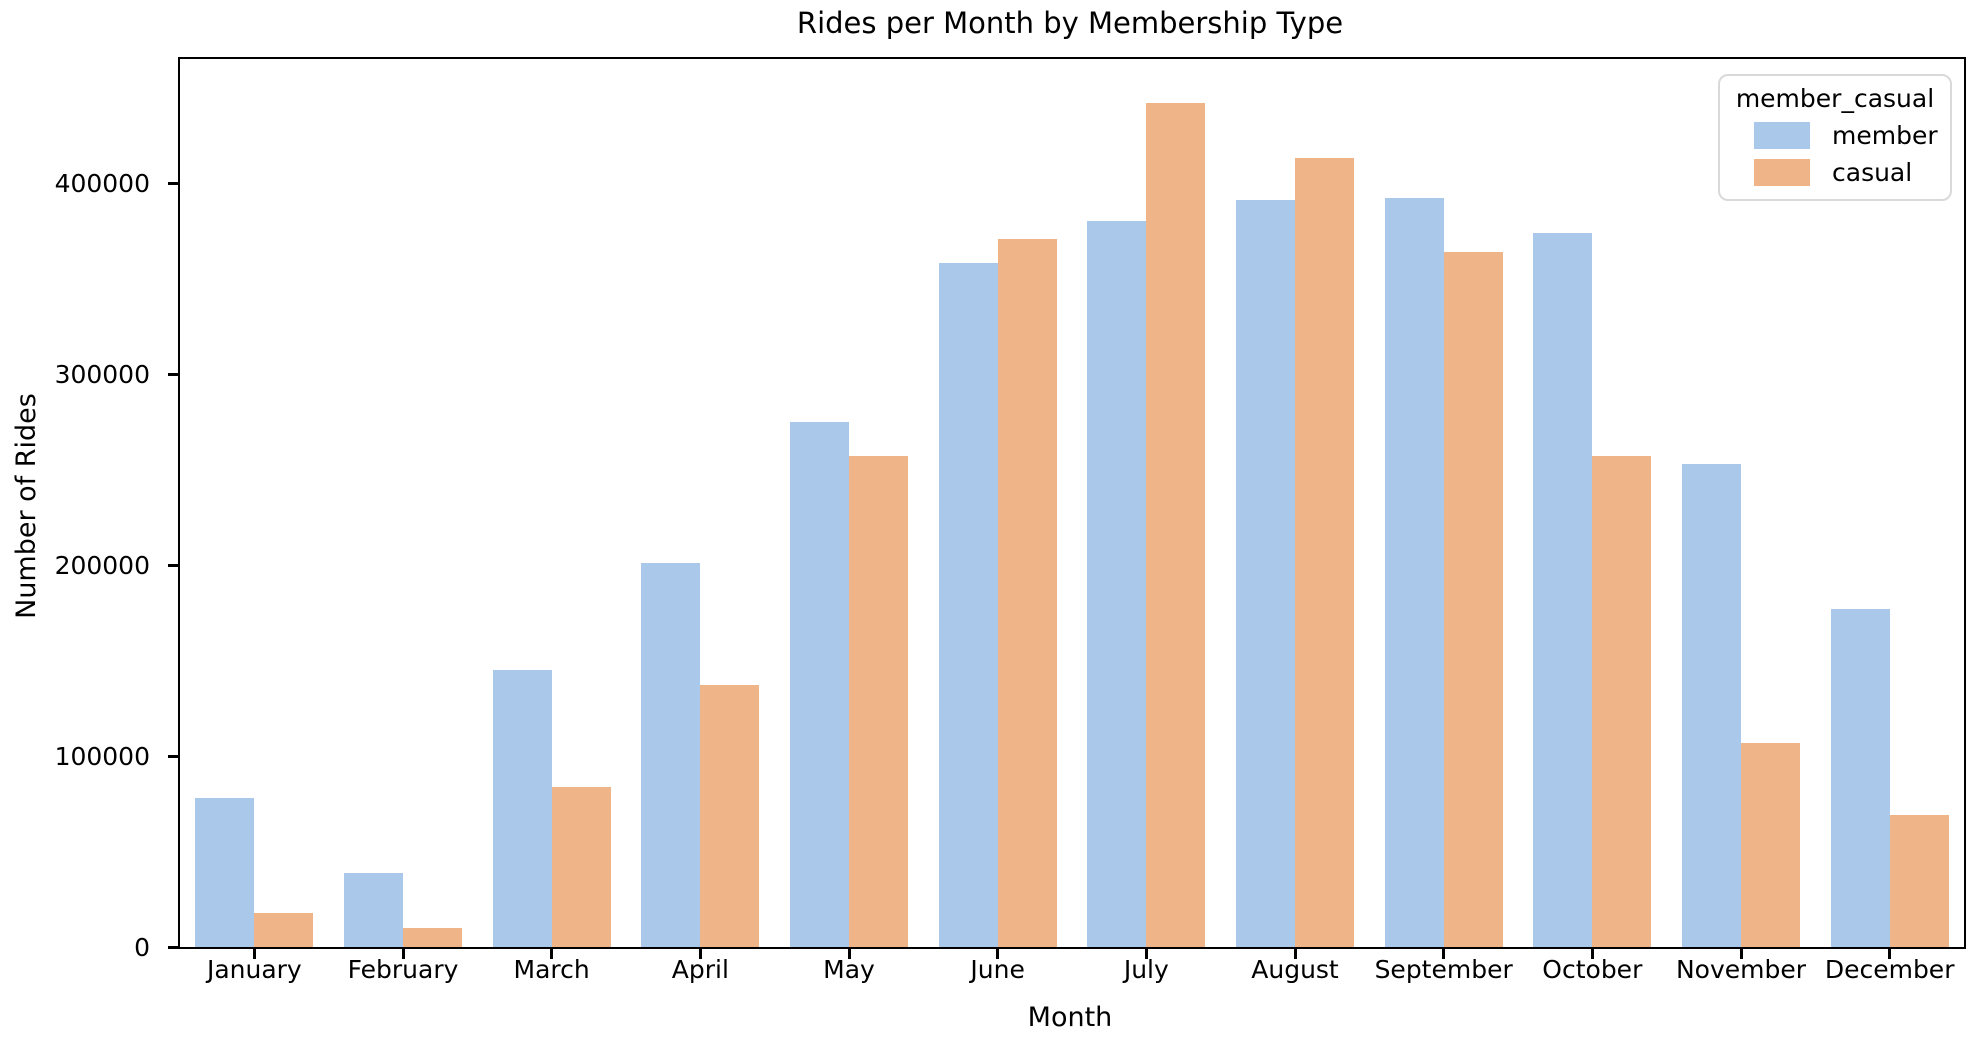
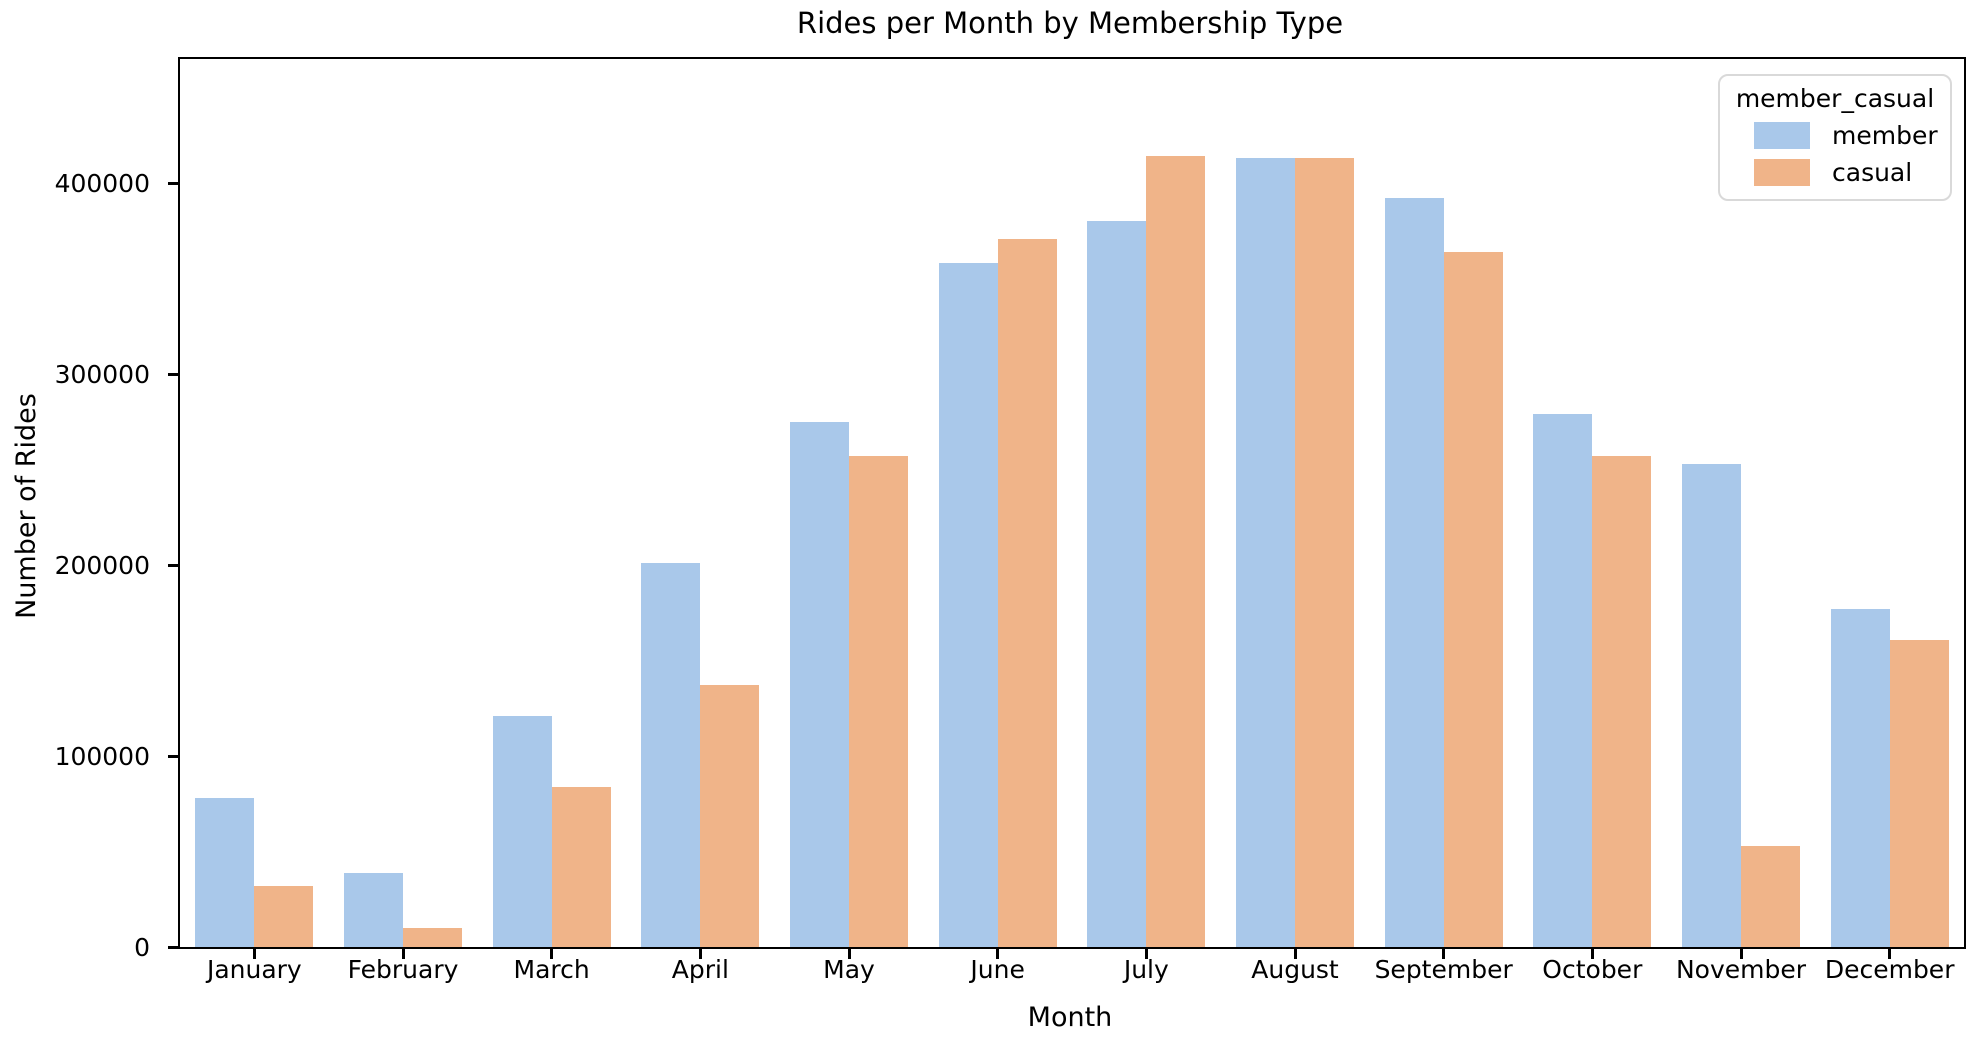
casual/January: 18000 -> 32000
member/March: 145000 -> 121000
casual/July: 442000 -> 414000
member/August: 391000 -> 413000
member/October: 374000 -> 279000
casual/November: 107000 -> 53000
casual/December: 69000 -> 161000
